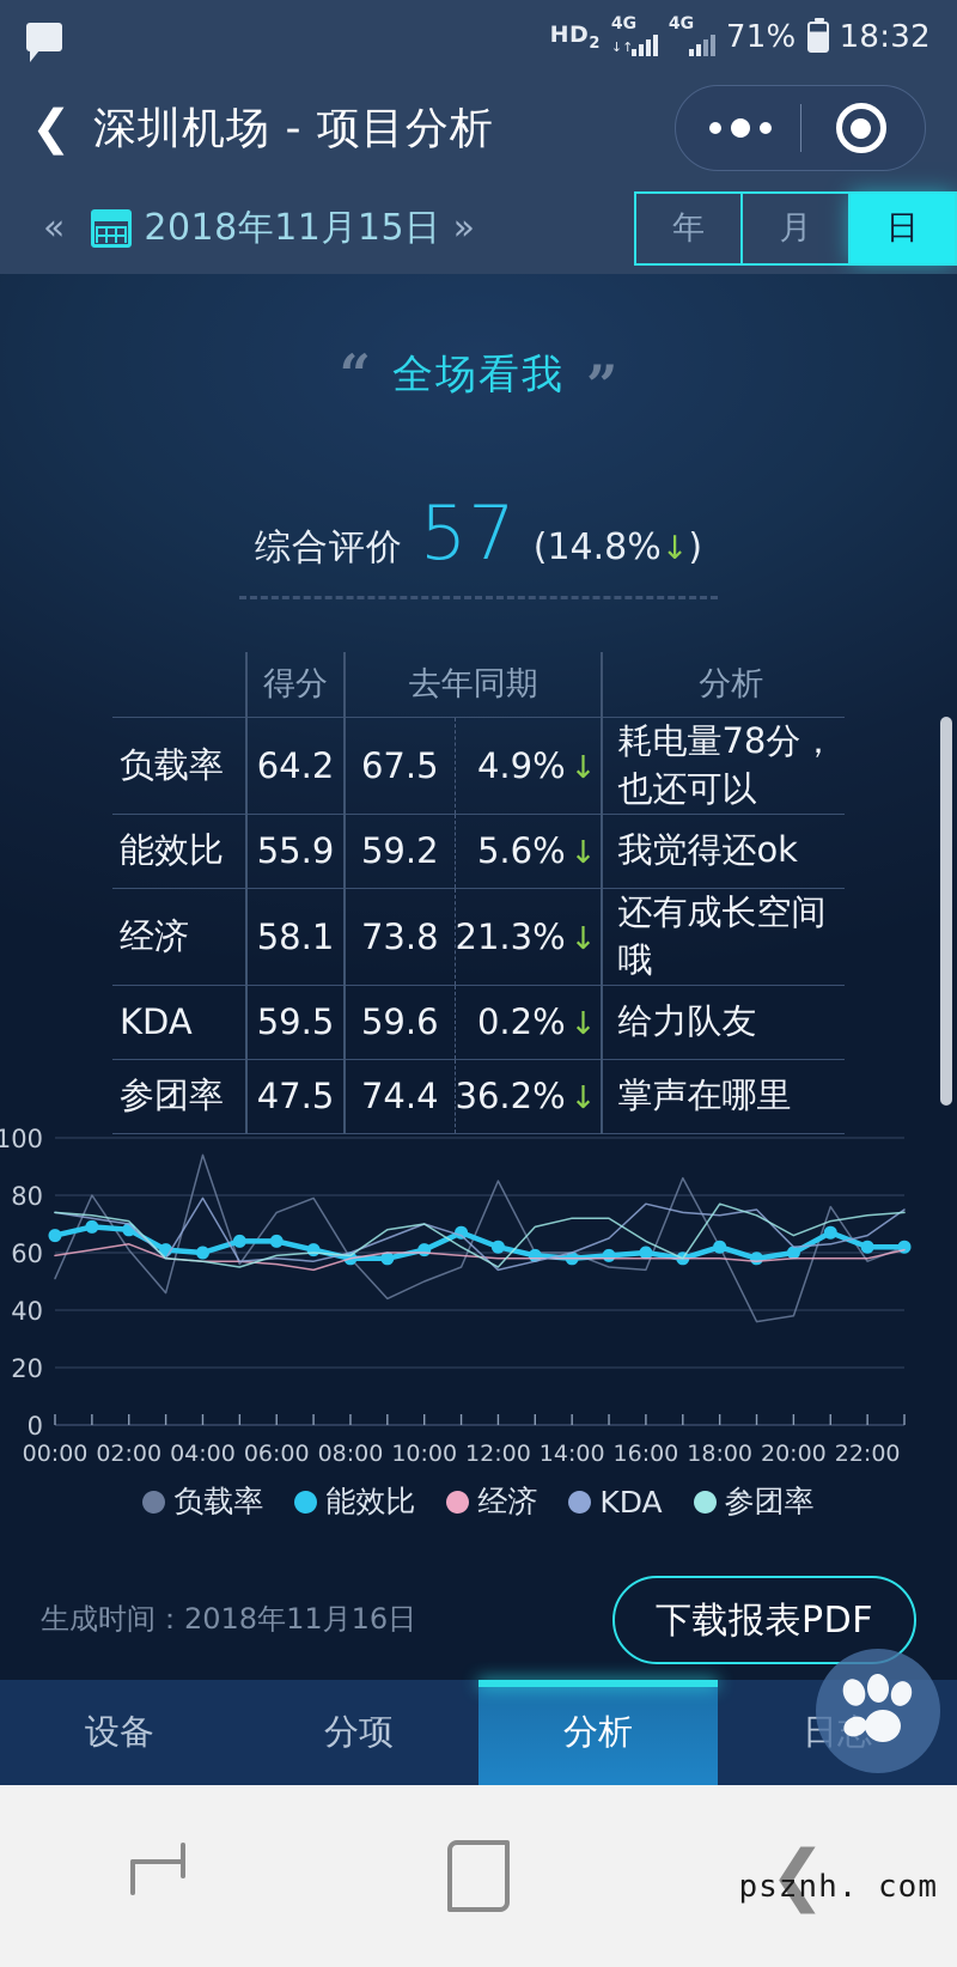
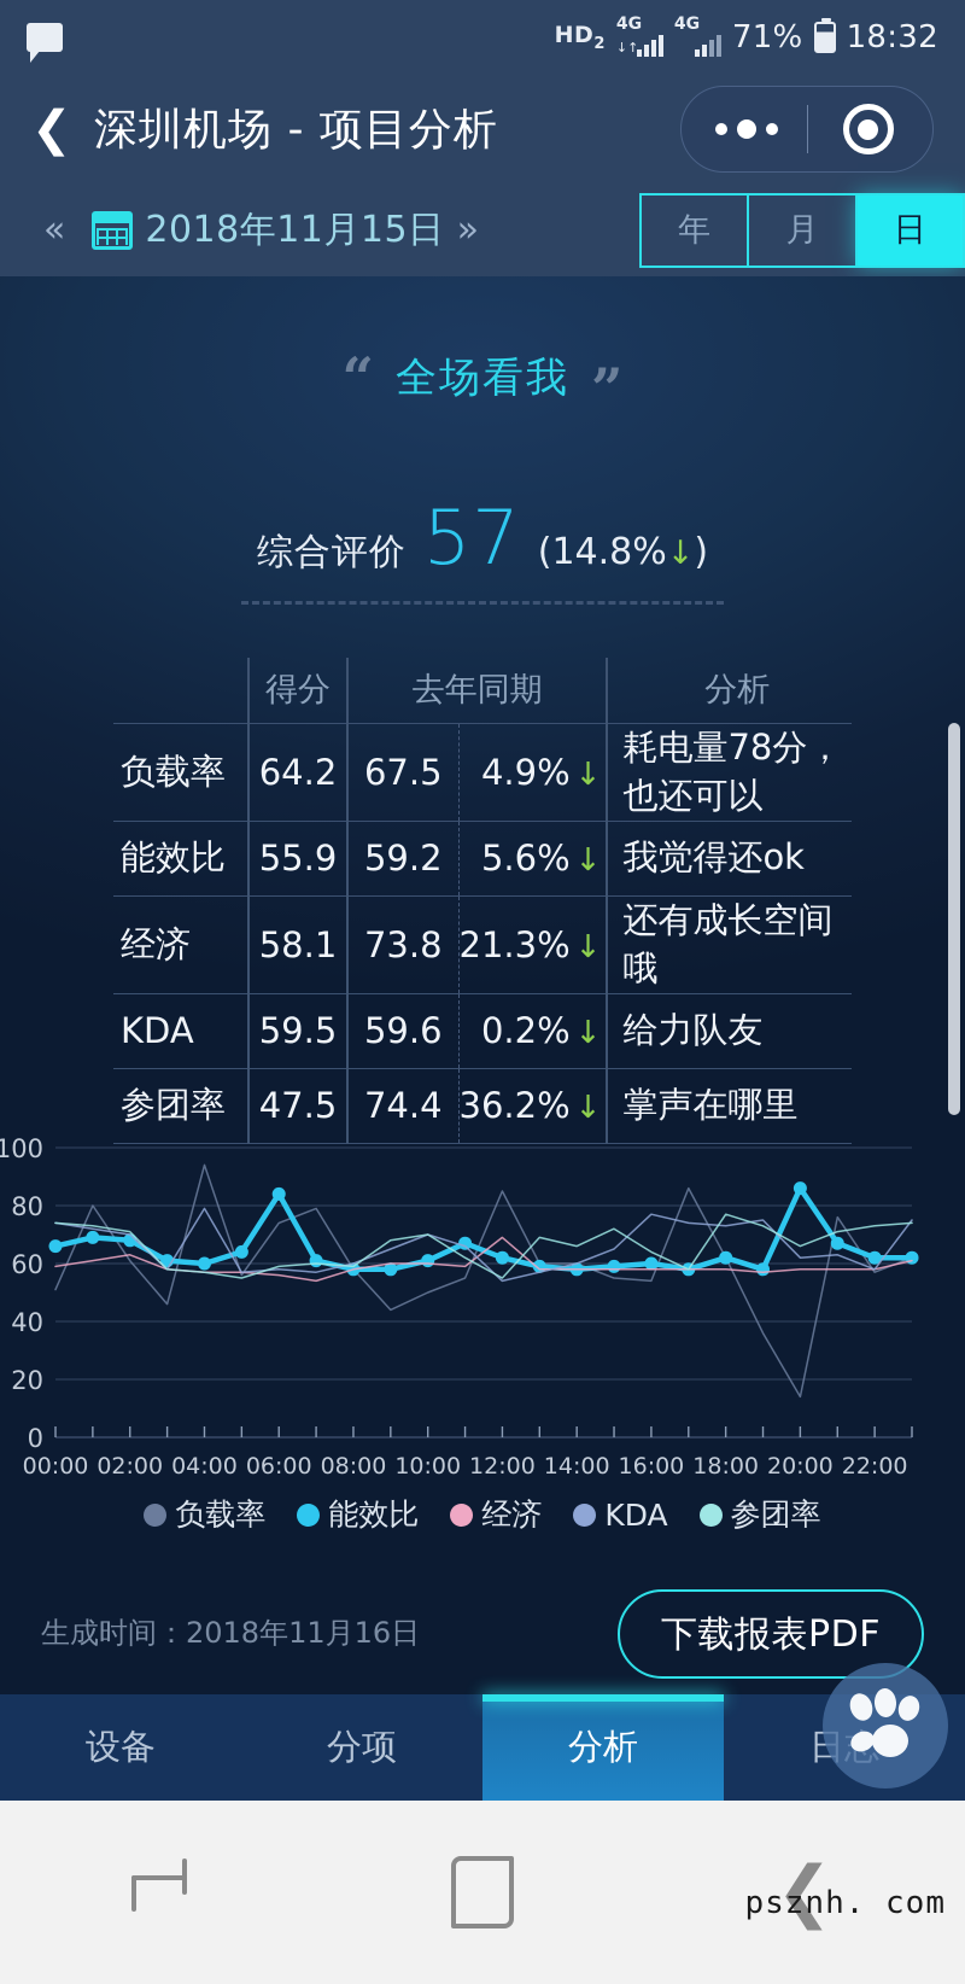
能效比/06:00: 64 -> 84
经济/12:00: 58 -> 69
参团率/14:00: 72 -> 66
负载率/20:00: 38 -> 14
能效比/20:00: 60 -> 86
KDA/22:00: 66 -> 58
